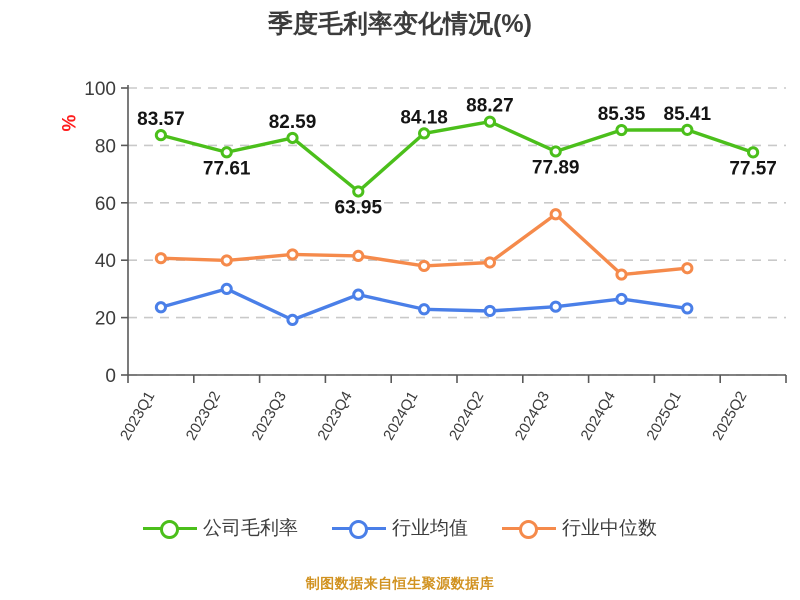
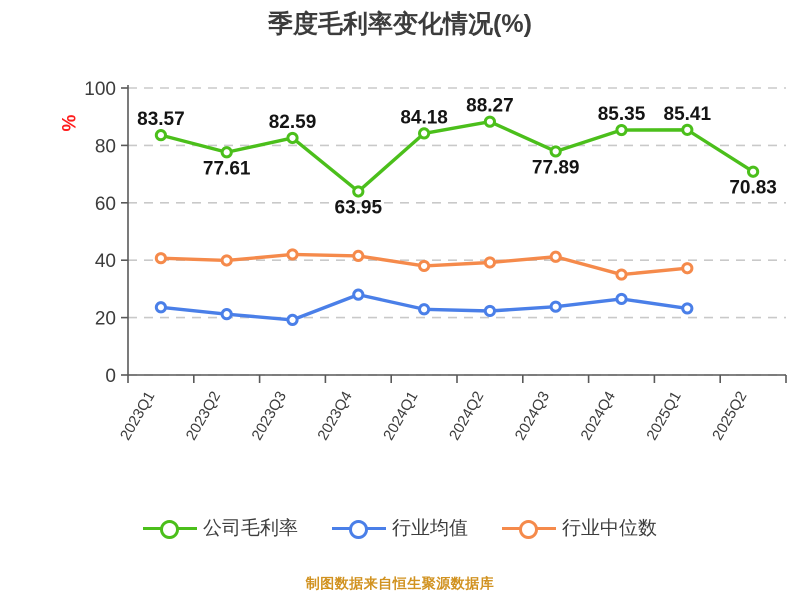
行业均值/2023Q2: 30 -> 21
行业中位数/2024Q3: 56 -> 41
公司毛利率/2025Q2: 77.57 -> 70.83
